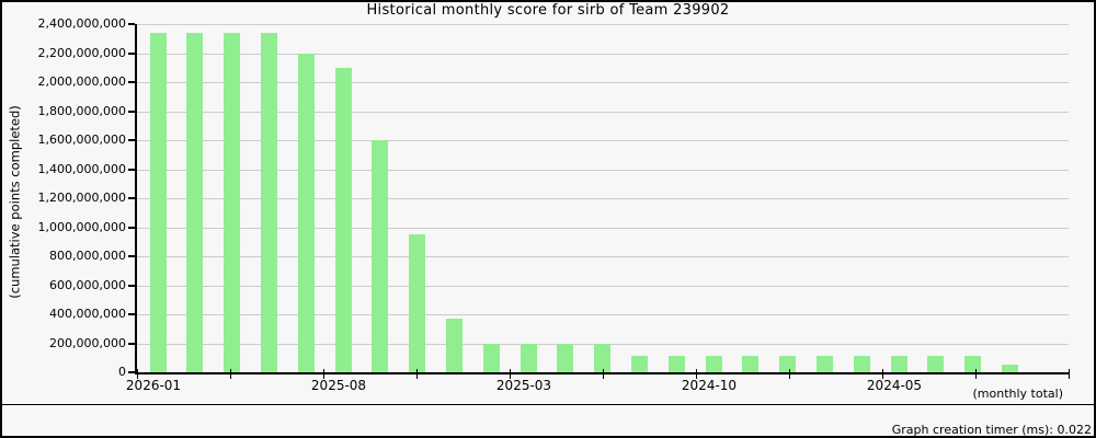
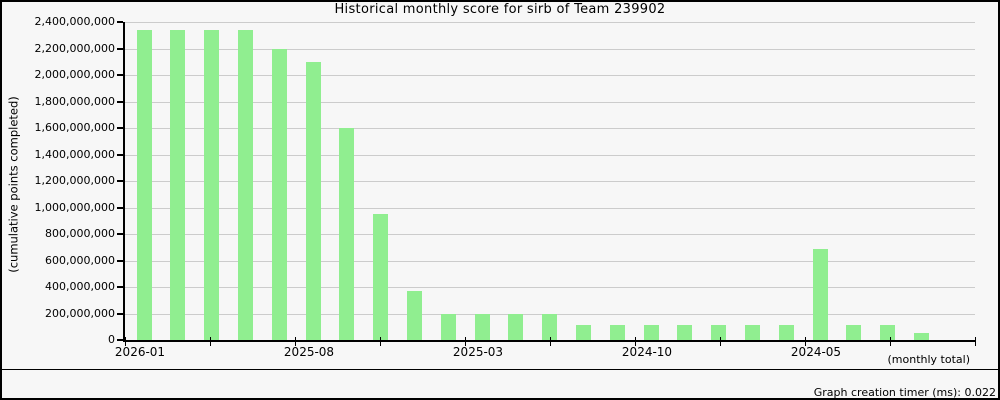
2024-05: 120000000 -> 690000000
